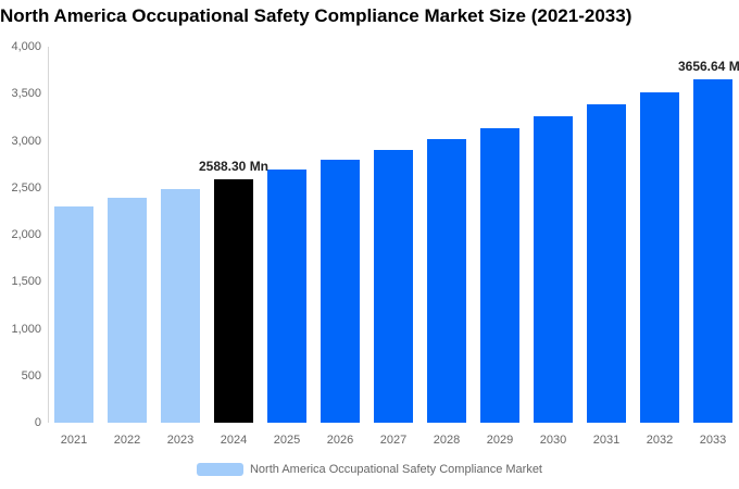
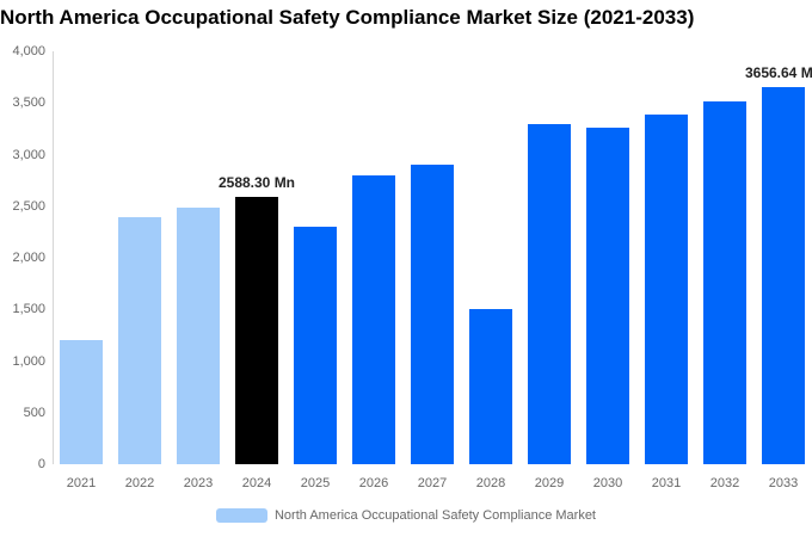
2021: 2300 -> 1200
2025: 2700 -> 2300
2028: 3000 -> 1500
2029: 3100 -> 3300
